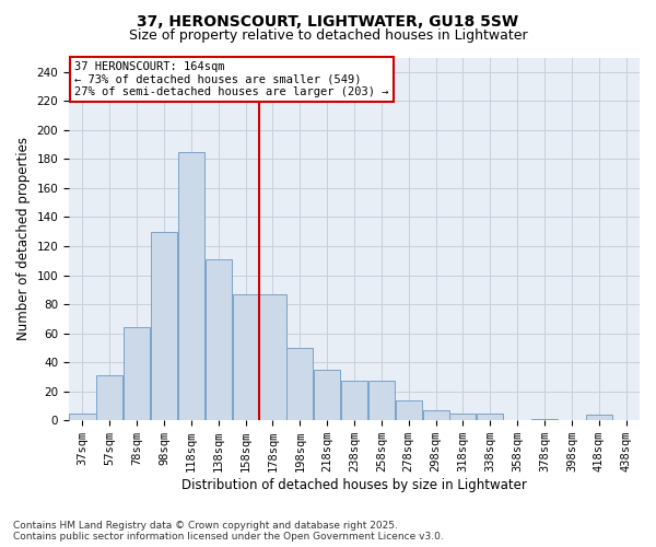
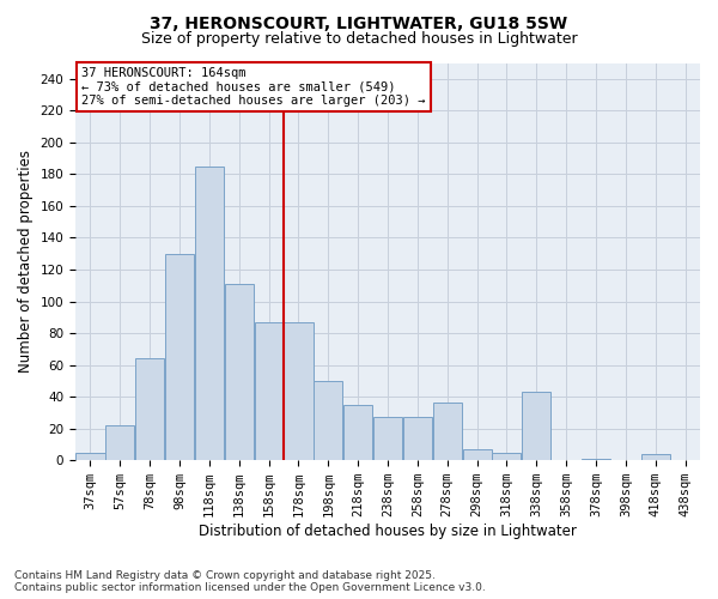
57sqm: 31 -> 22
278sqm: 14 -> 36
338sqm: 5 -> 43
